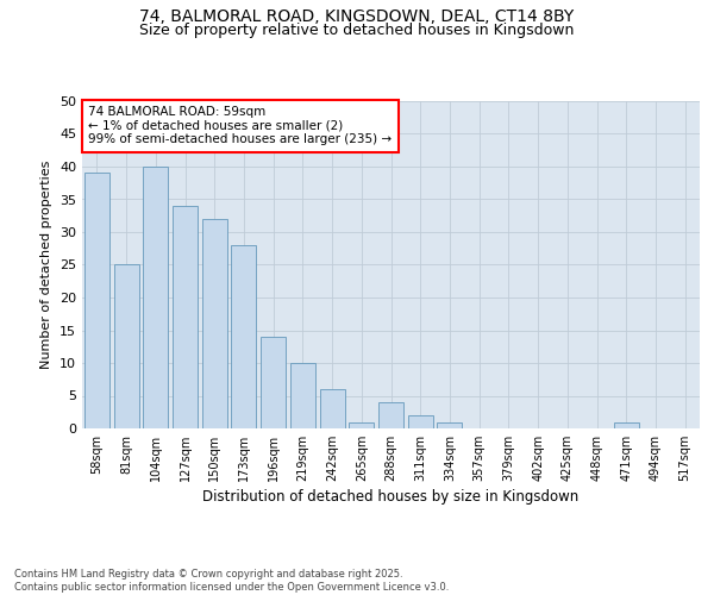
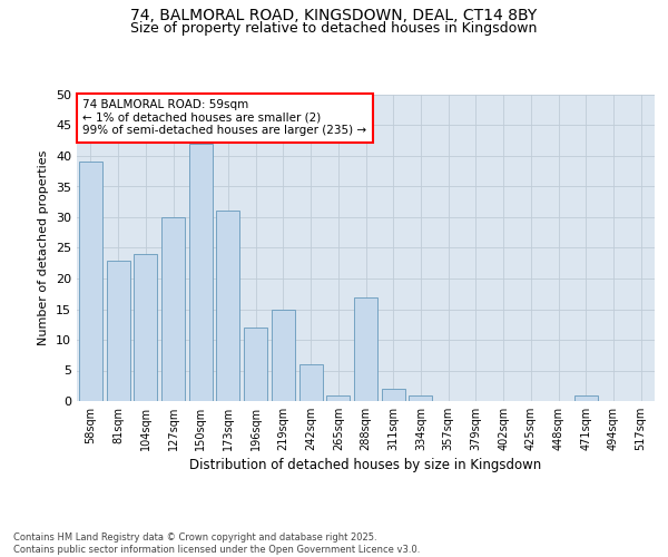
81sqm: 25 -> 23
104sqm: 40 -> 24
127sqm: 34 -> 30
150sqm: 32 -> 42
173sqm: 28 -> 31
196sqm: 14 -> 12
219sqm: 10 -> 15
288sqm: 4 -> 17
